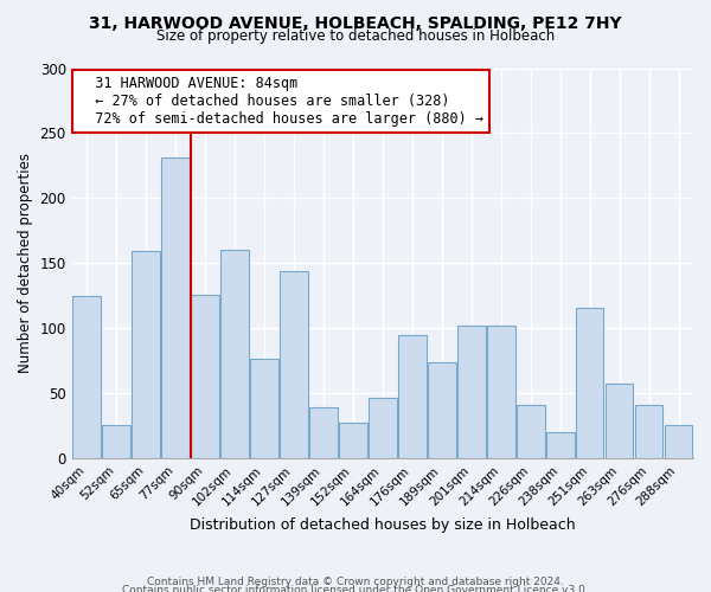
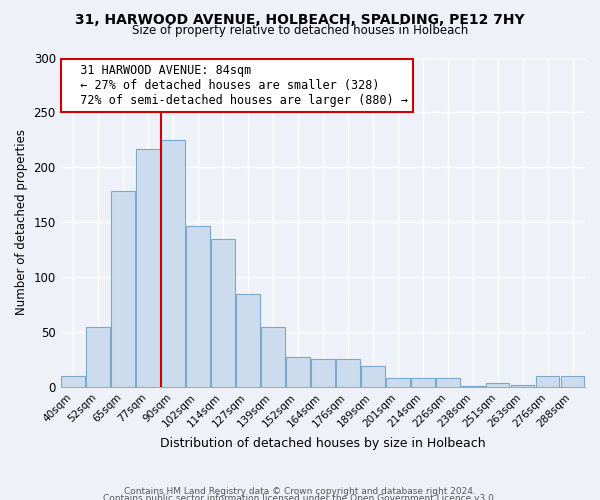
40sqm: 125 -> 10
52sqm: 25 -> 55
65sqm: 159 -> 178
77sqm: 231 -> 217
90sqm: 126 -> 225
102sqm: 160 -> 147
114sqm: 76 -> 135
127sqm: 144 -> 85
139sqm: 39 -> 55
164sqm: 46 -> 25
176sqm: 95 -> 25
189sqm: 74 -> 19
201sqm: 102 -> 8
214sqm: 102 -> 8
226sqm: 41 -> 8
238sqm: 20 -> 1
251sqm: 116 -> 4
263sqm: 57 -> 2
276sqm: 41 -> 10
288sqm: 25 -> 10
